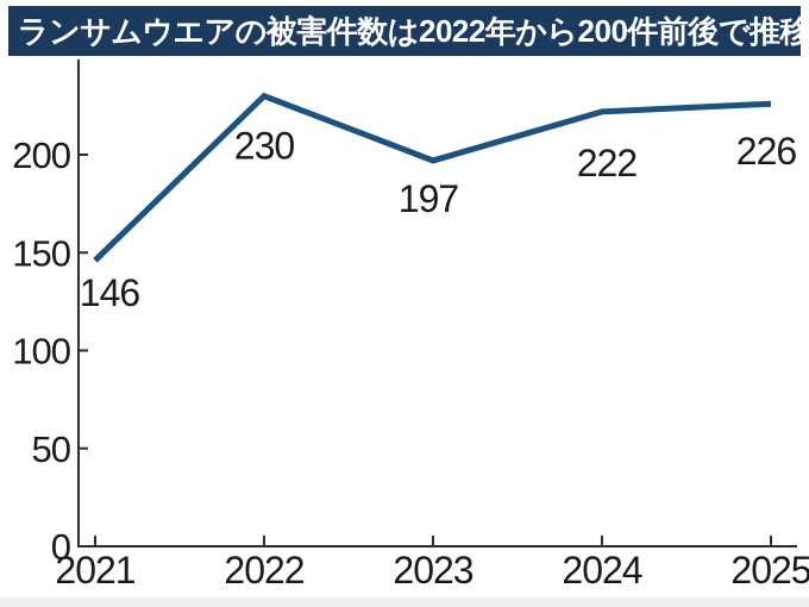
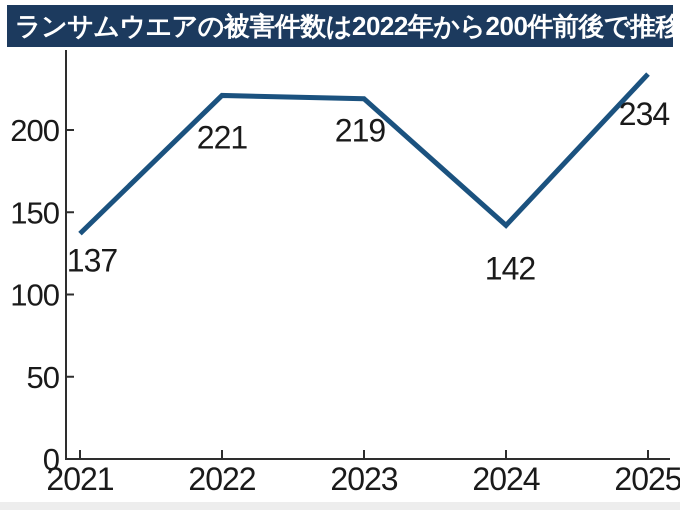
2021: 146 -> 137
2022: 230 -> 221
2023: 197 -> 219
2024: 222 -> 142
2025: 226 -> 234
